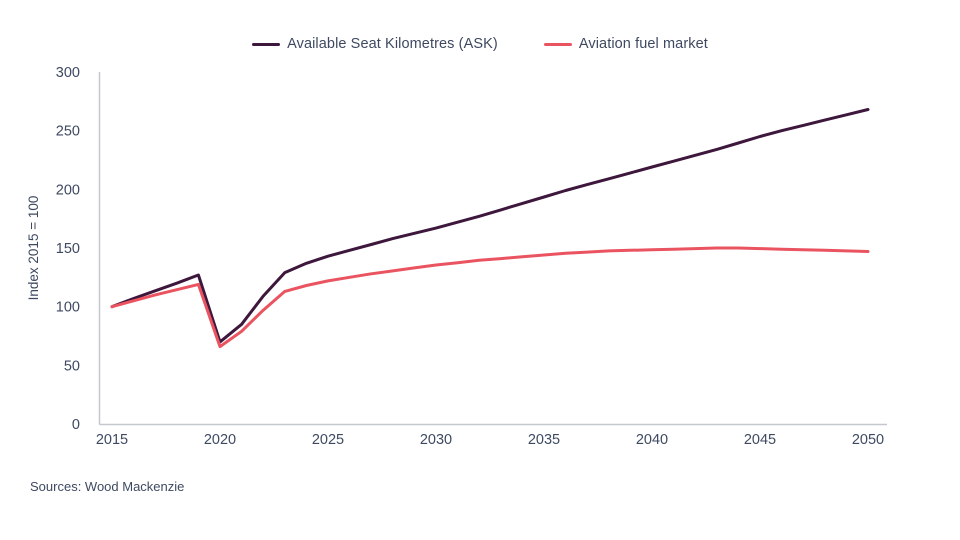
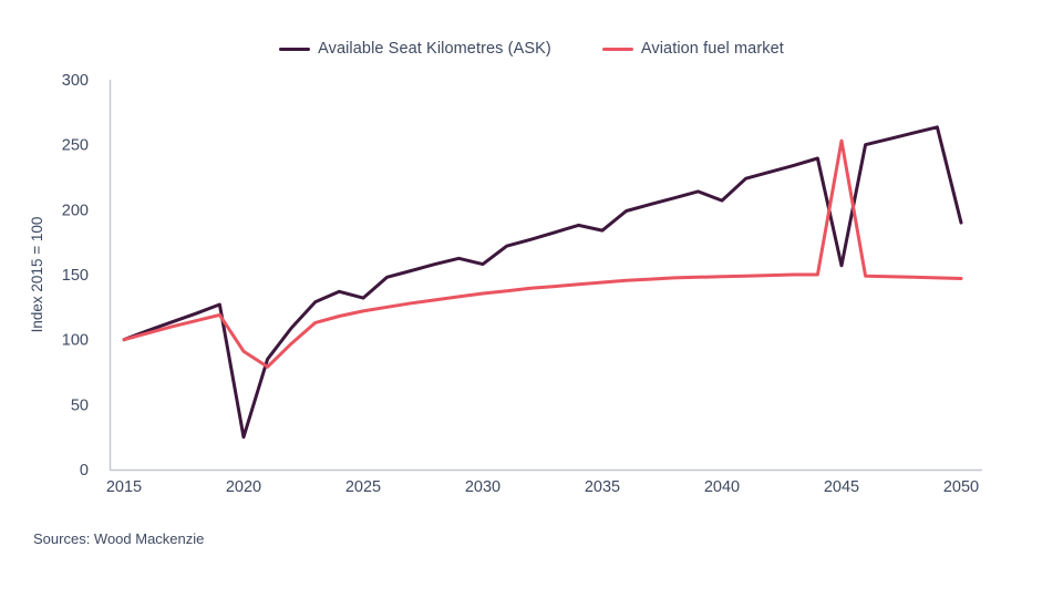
Available Seat Kilometres (ASK)/2020: 70 -> 25
Aviation fuel market/2020: 66 -> 91
Available Seat Kilometres (ASK)/2025: 143 -> 132
Available Seat Kilometres (ASK)/2030: 167 -> 158
Available Seat Kilometres (ASK)/2035: 194 -> 184
Available Seat Kilometres (ASK)/2040: 219 -> 207
Available Seat Kilometres (ASK)/2045: 245 -> 157
Aviation fuel market/2045: 150 -> 253
Available Seat Kilometres (ASK)/2050: 268 -> 190
